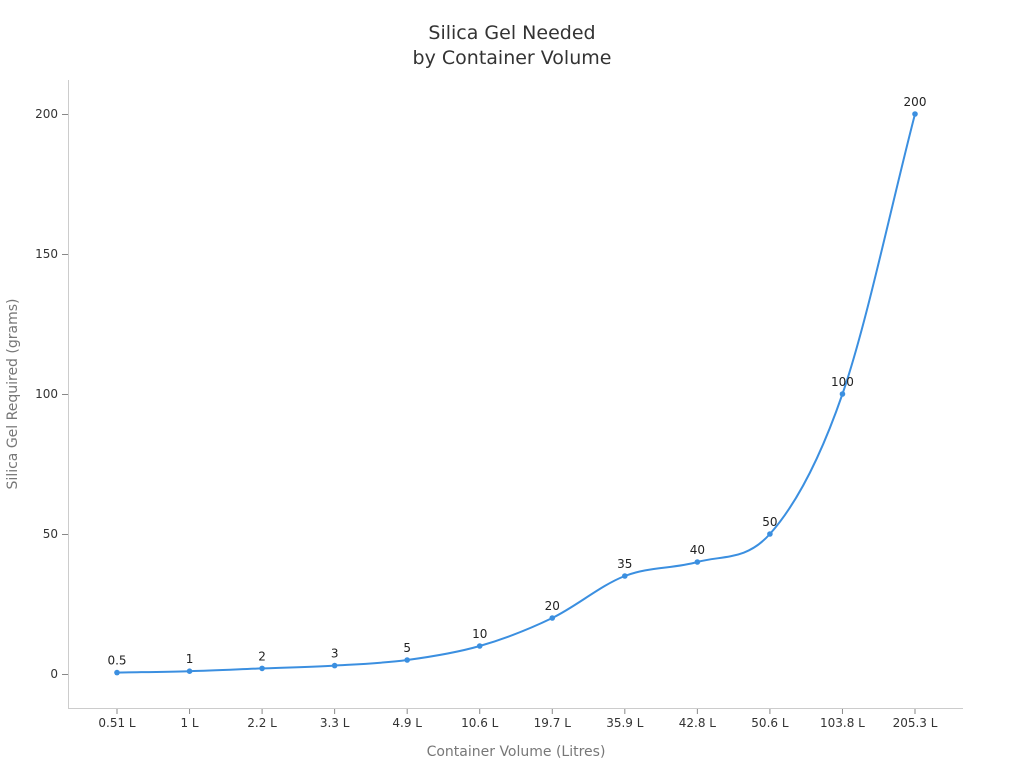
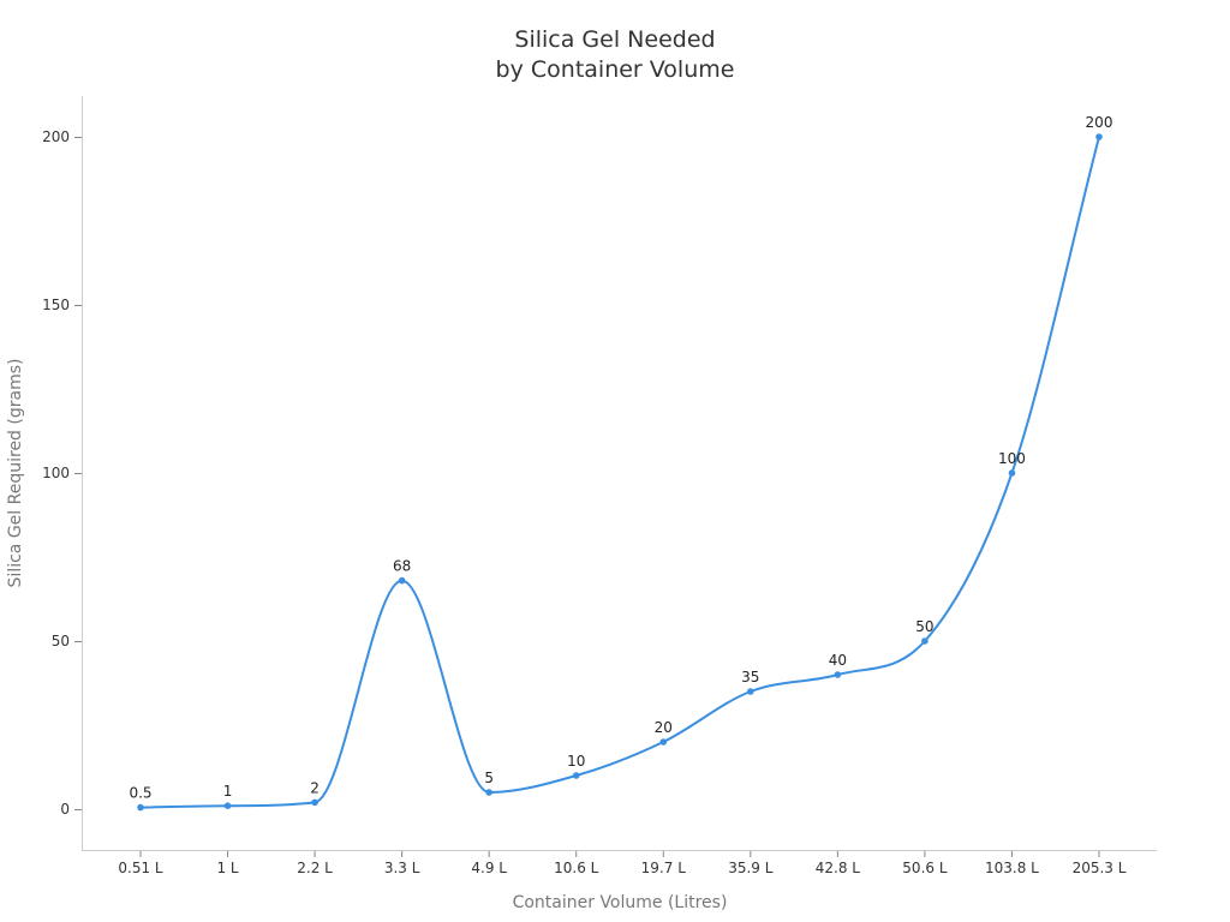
3.3 L: 3 -> 68
